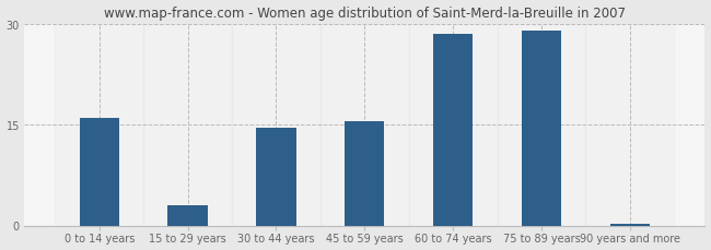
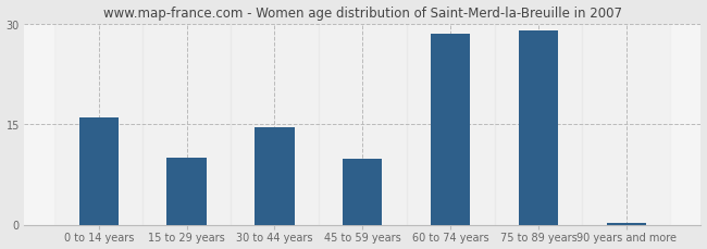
15 to 29 years: 3.0 -> 10.0
45 to 59 years: 15.5 -> 9.8
